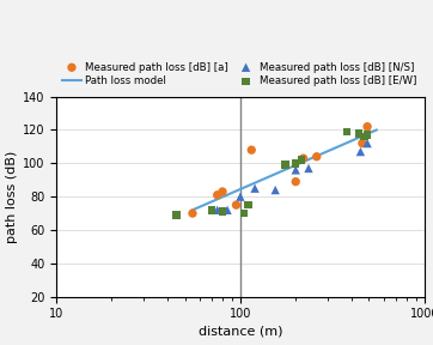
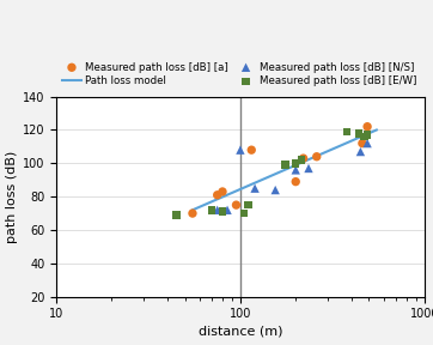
Measured path loss [dB] [N/S]/100: 80 -> 108
